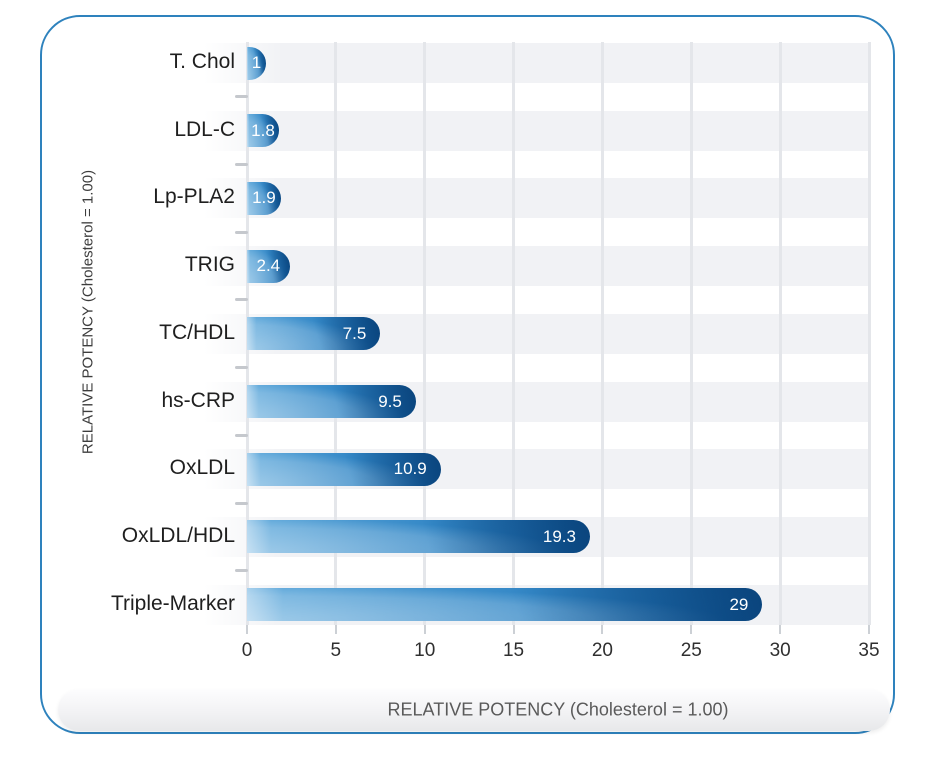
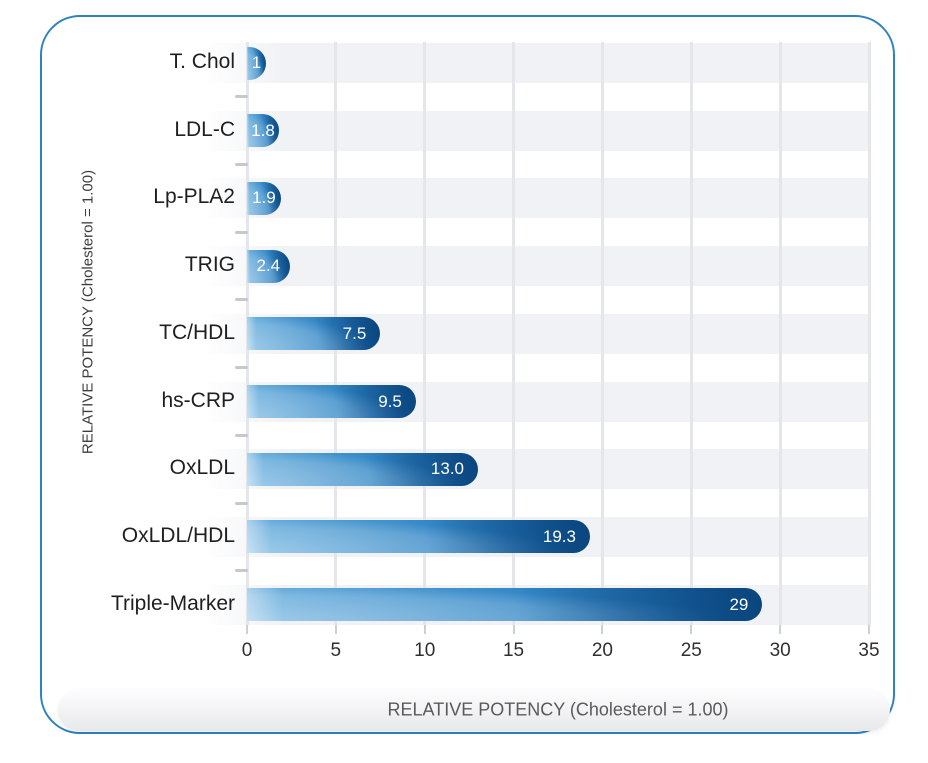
OxLDL: 10.9 -> 13.0
